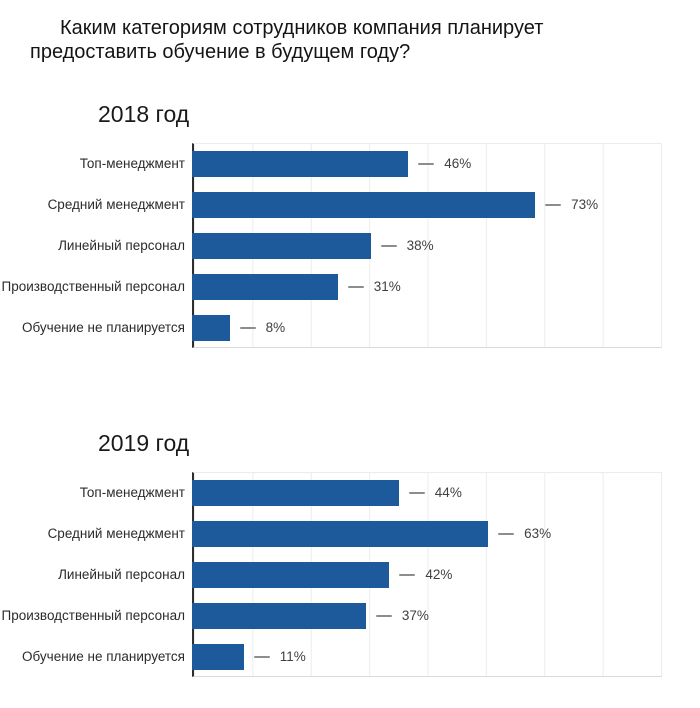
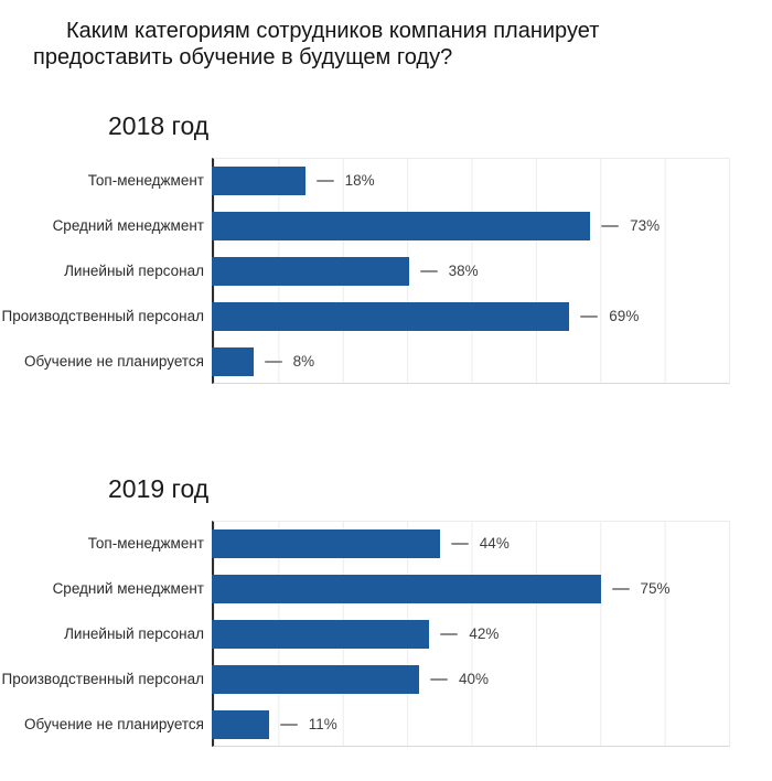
2018 год/Топ-менеджмент: 46% -> 18%
2018 год/Производственный персонал: 31% -> 69%
2019 год/Средний менеджмент: 63% -> 75%
2019 год/Производственный персонал: 37% -> 40%
